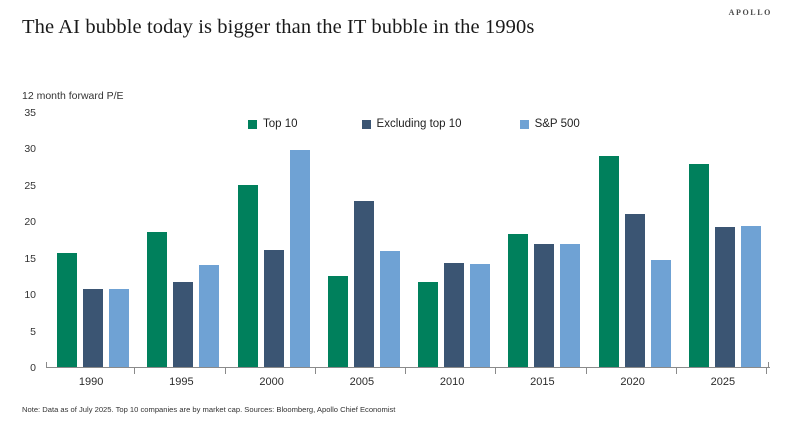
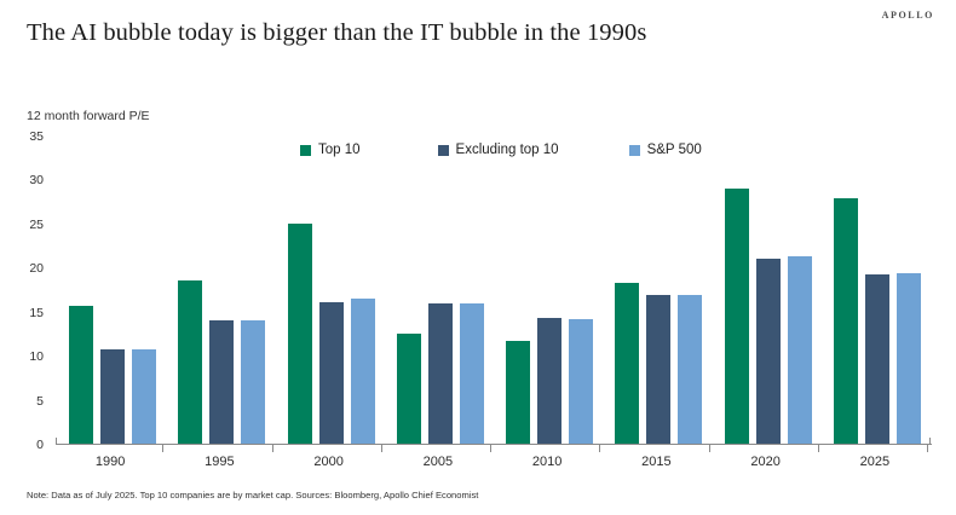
Excluding top 10/1995: 12 -> 14
S&P 500/2000: 30 -> 17
Excluding top 10/2005: 23 -> 16
S&P 500/2020: 15 -> 22
